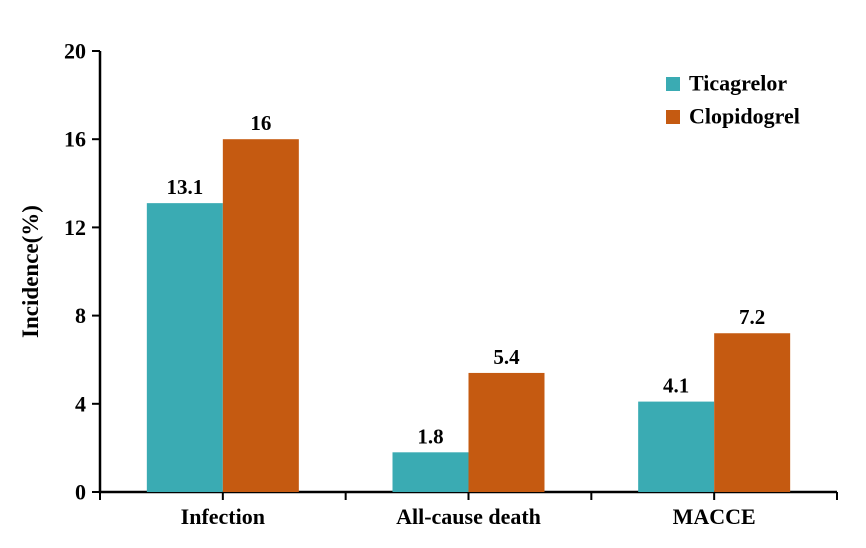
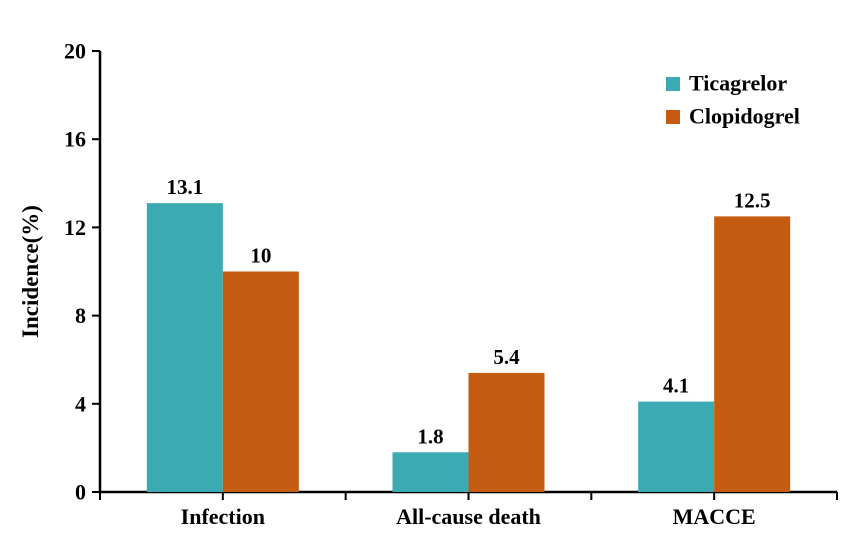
Clopidogrel/Infection: 16 -> 10
Clopidogrel/MACCE: 7.2 -> 12.5
